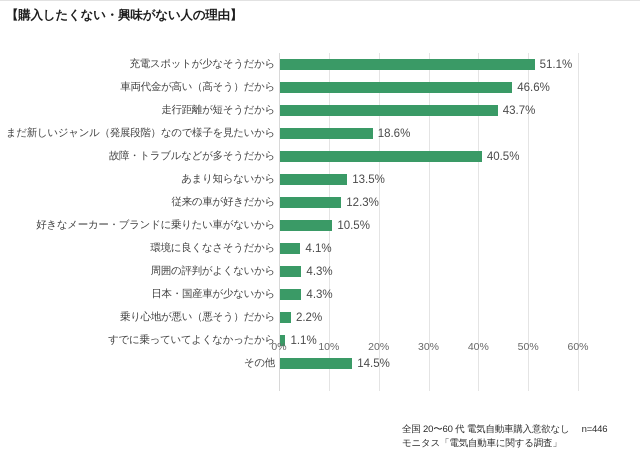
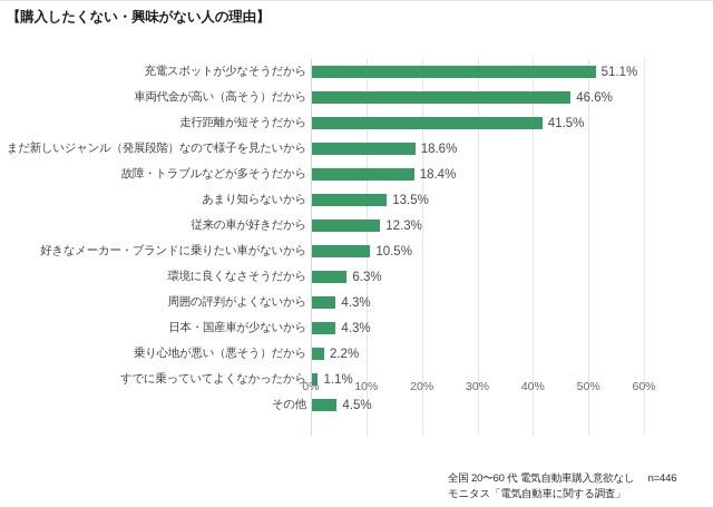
走行距離が短そうだから: 43.7% -> 41.5%
故障・トラブルなどが多そうだから: 40.5% -> 18.4%
環境に良くなさそうだから: 4.1% -> 6.3%
その他: 14.5% -> 4.5%
